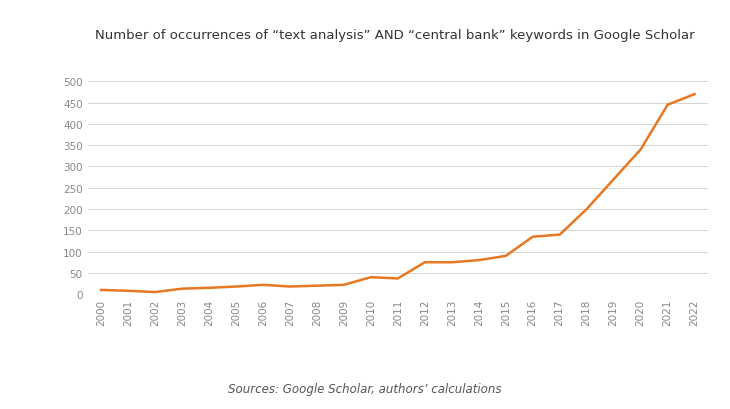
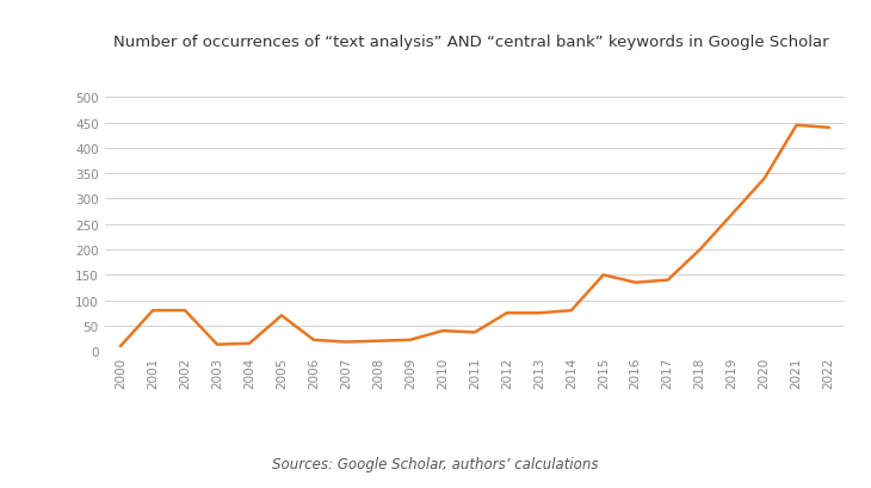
2001: 8 -> 80
2002: 5 -> 80
2005: 18 -> 70
2015: 90 -> 150
2022: 470 -> 440
